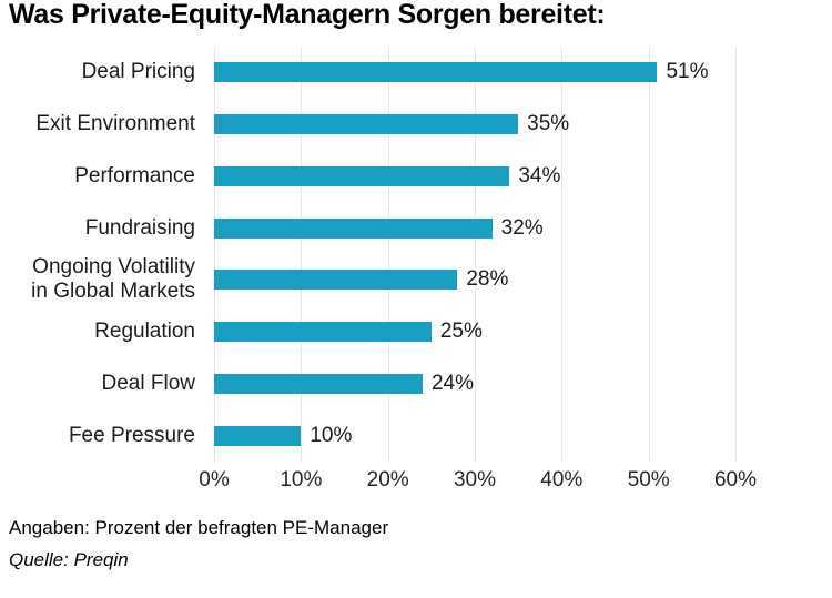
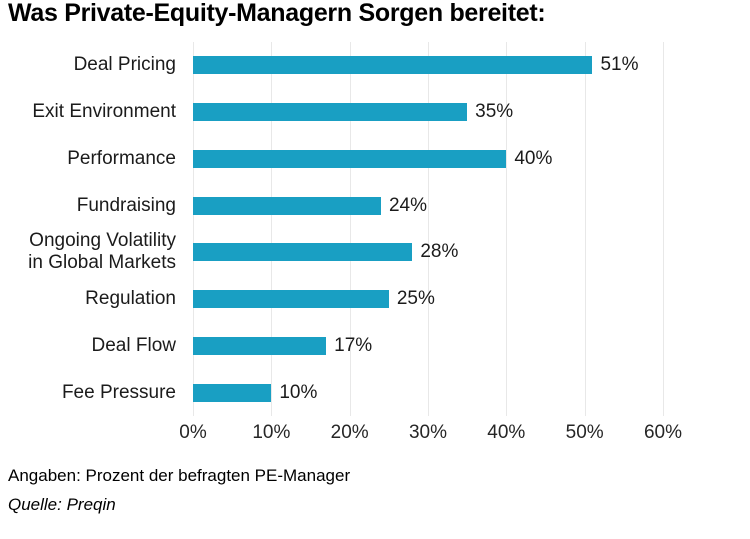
Performance: 34% -> 40%
Fundraising: 32% -> 24%
Deal Flow: 24% -> 17%
